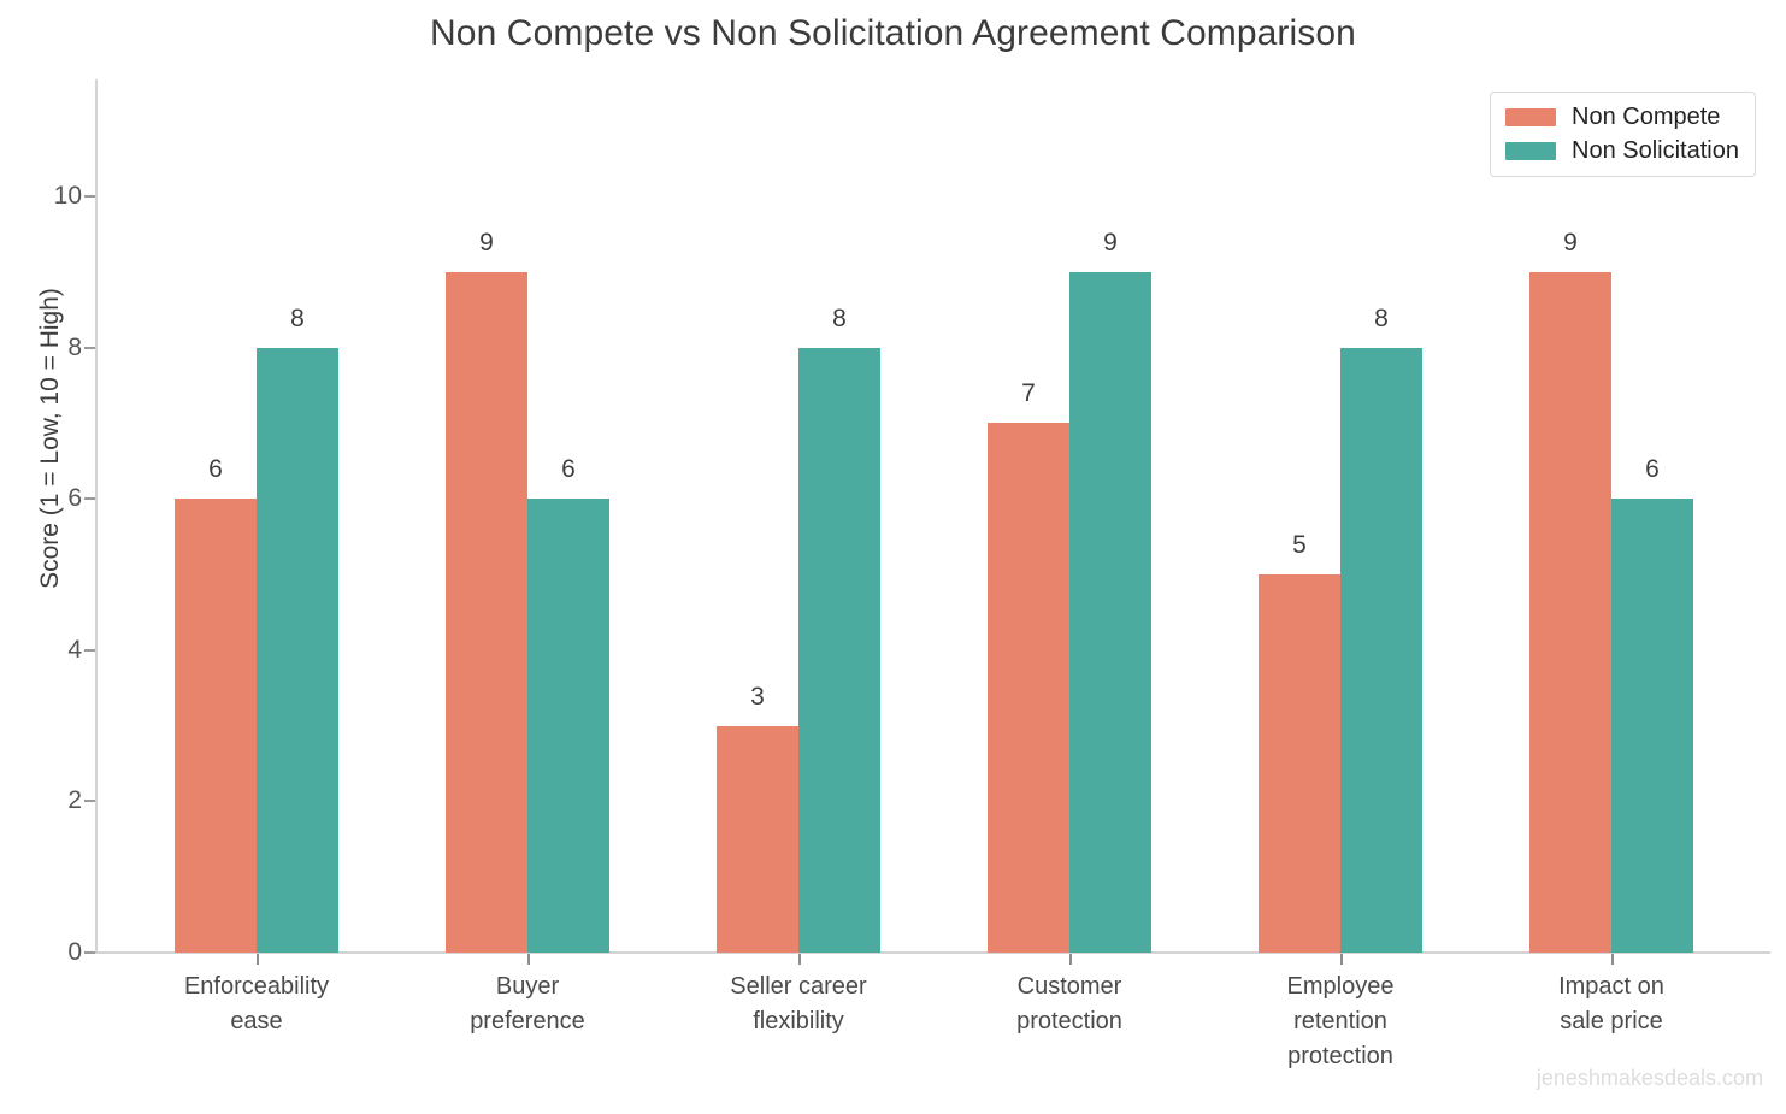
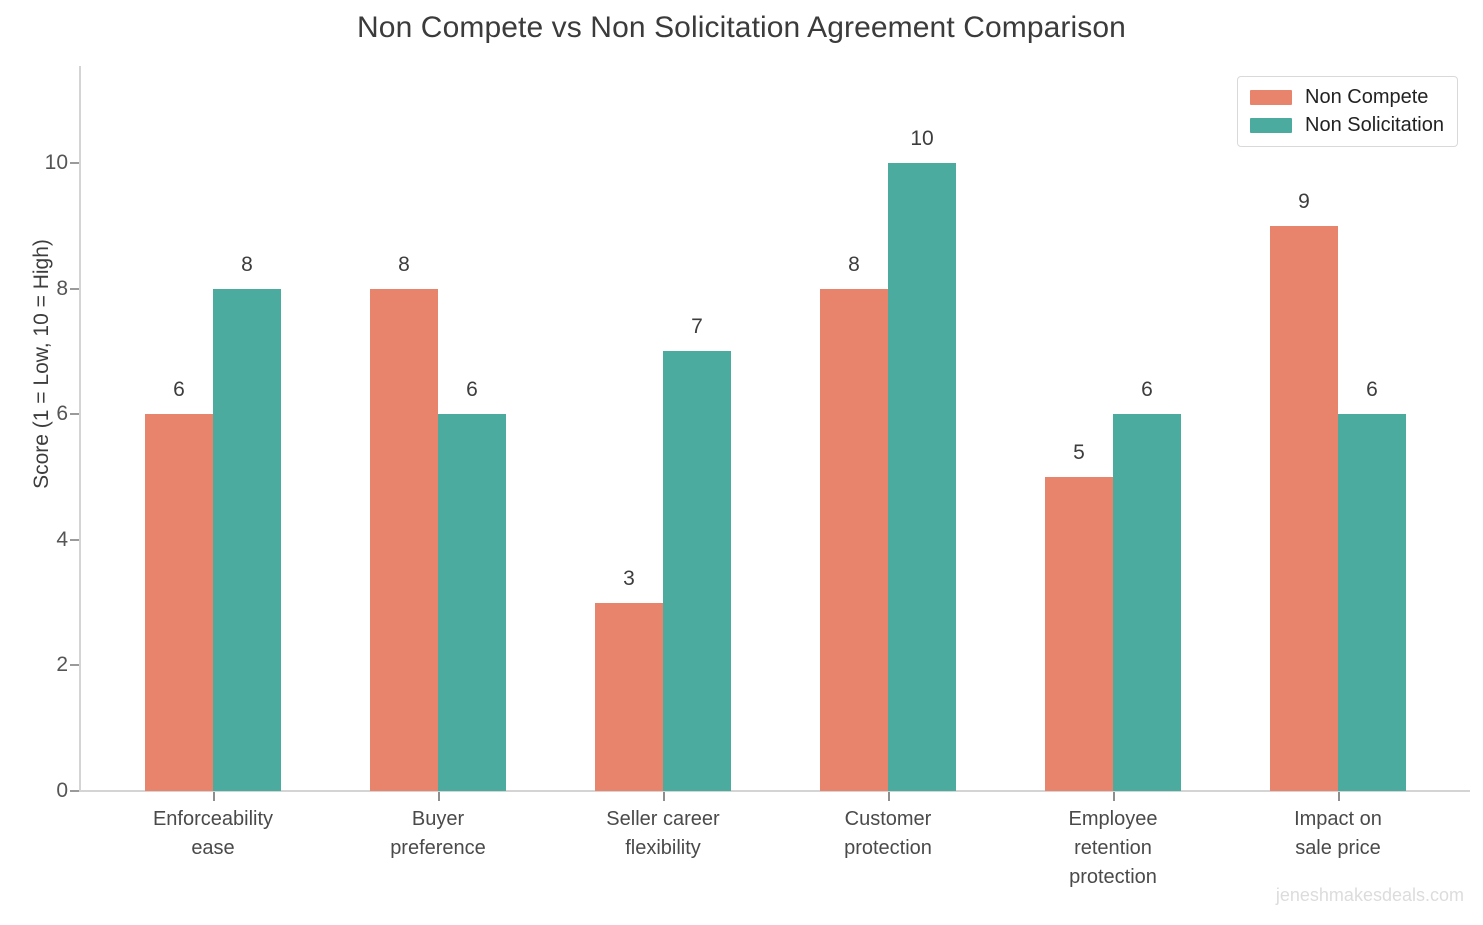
Non Compete/Buyer preference: 9 -> 8
Non Solicitation/Seller career flexibility: 8 -> 7
Non Compete/Customer protection: 7 -> 8
Non Solicitation/Customer protection: 9 -> 10
Non Solicitation/Employee retention protection: 8 -> 6
